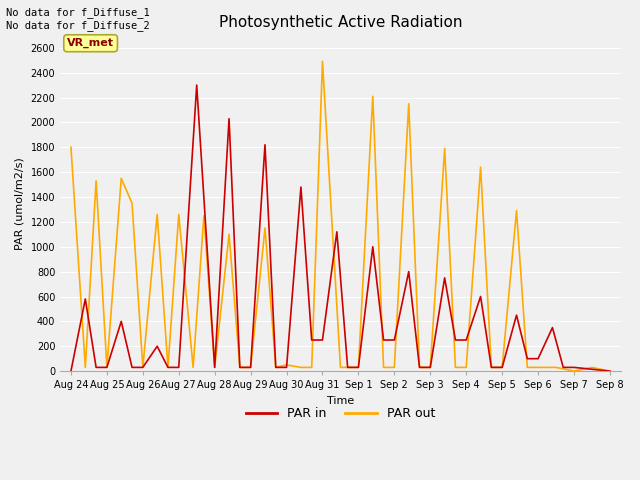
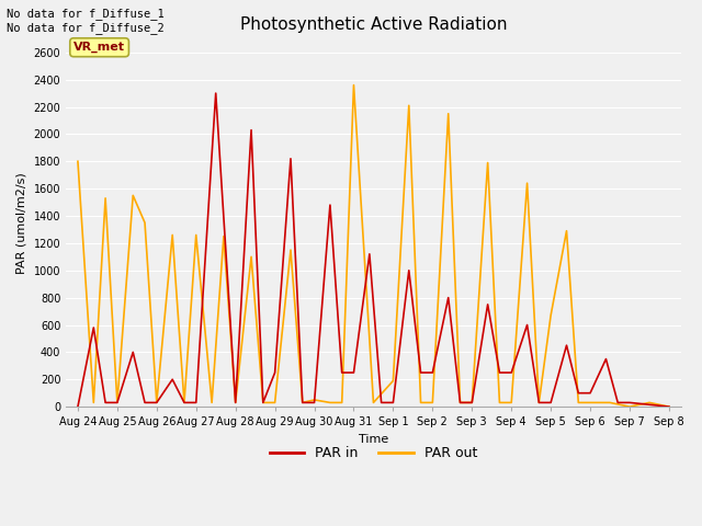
PAR in/Aug 29: 30 -> 250
PAR out/Aug 31: 2490 -> 2360
PAR out/Sep 1: 30 -> 190
PAR out/Sep 5: 30 -> 670
